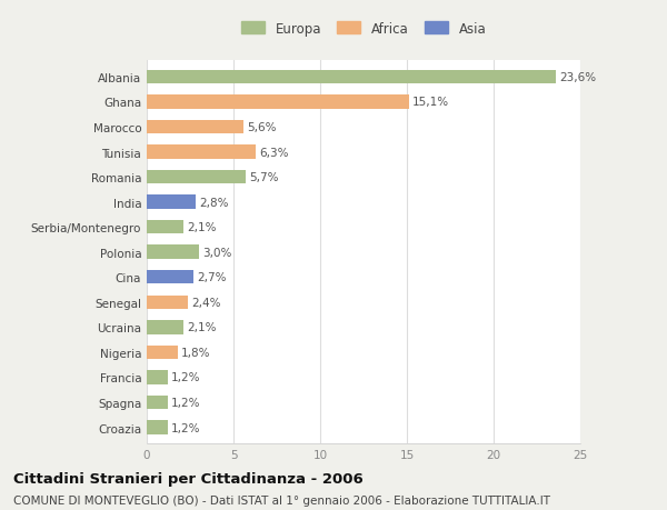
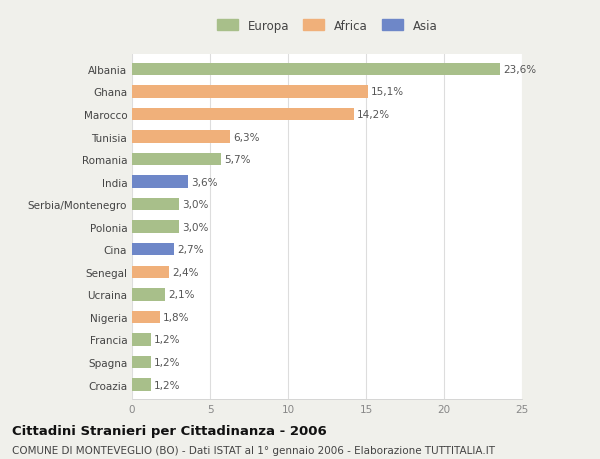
Marocco: 5,6% -> 14,2%
India: 2,8% -> 3,6%
Serbia/Montenegro: 2,1% -> 3,0%
